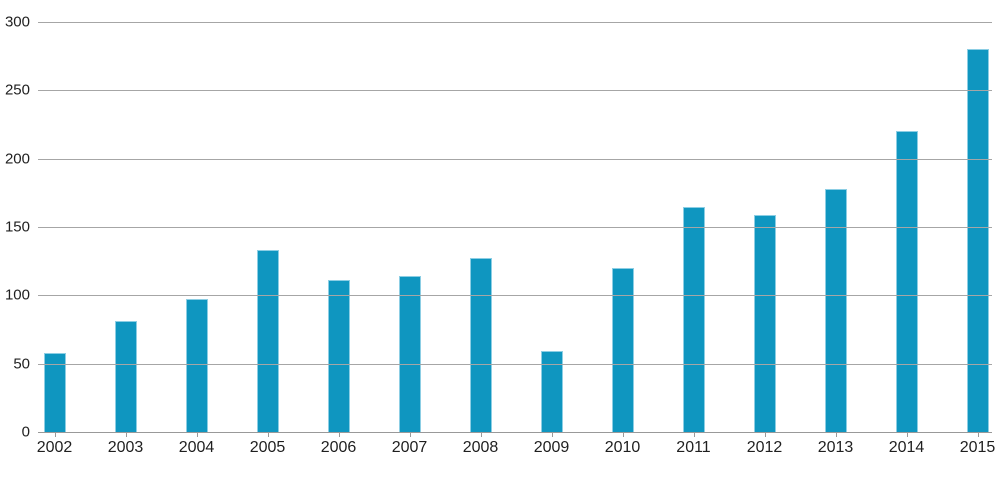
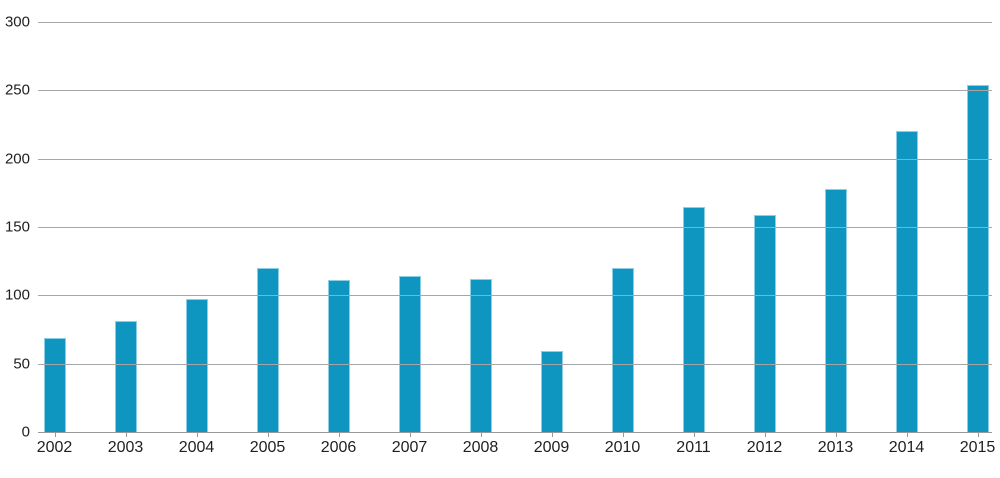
2002: 58 -> 69
2005: 133 -> 120
2008: 127 -> 112
2015: 280 -> 254
